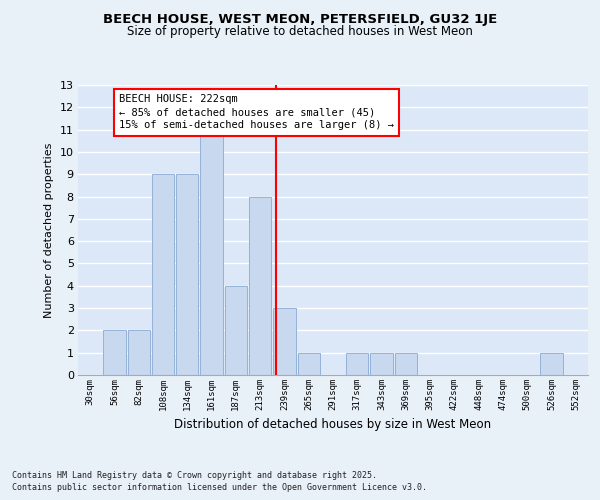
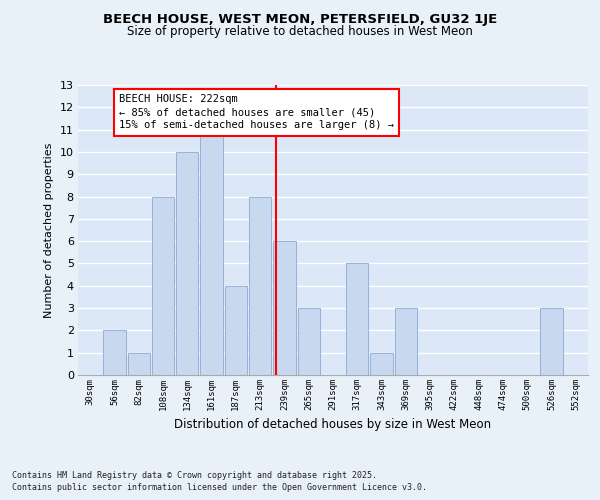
82sqm: 2 -> 1
108sqm: 9 -> 8
134sqm: 9 -> 10
239sqm: 3 -> 6
265sqm: 1 -> 3
317sqm: 1 -> 5
369sqm: 1 -> 3
526sqm: 1 -> 3
